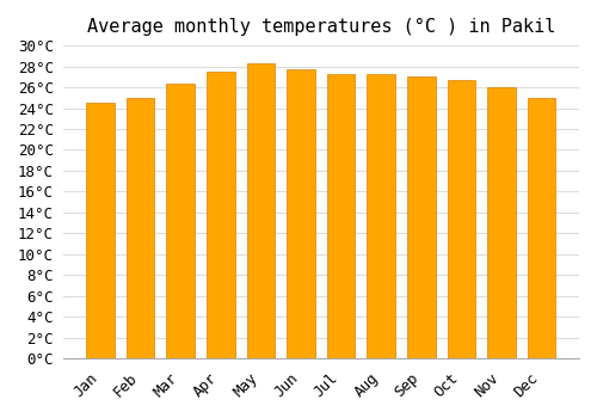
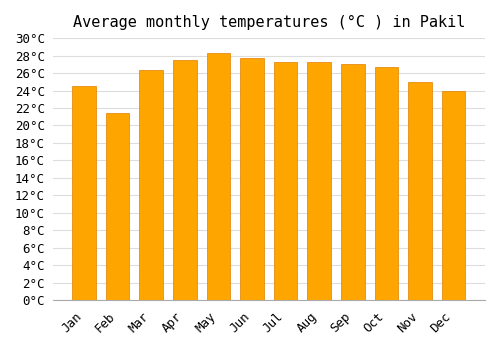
Feb: 25.0°C -> 21.4°C
Nov: 26.0°C -> 25.0°C
Dec: 25.0°C -> 24.0°C
